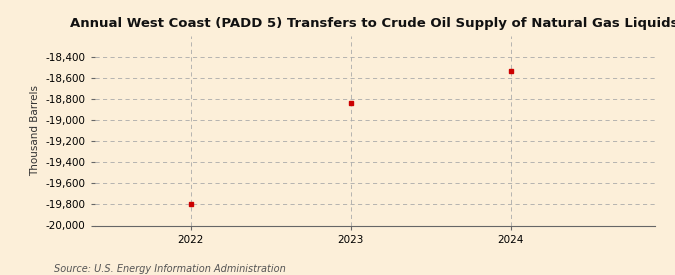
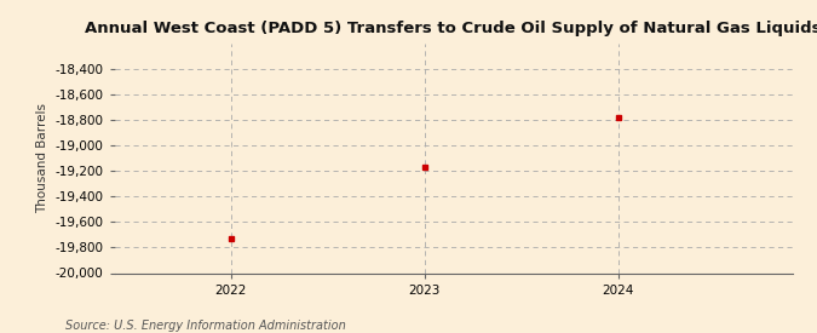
2022: -19,800 -> -19,730
2023: -18,840 -> -19,170
2024: -18,530 -> -18,780
